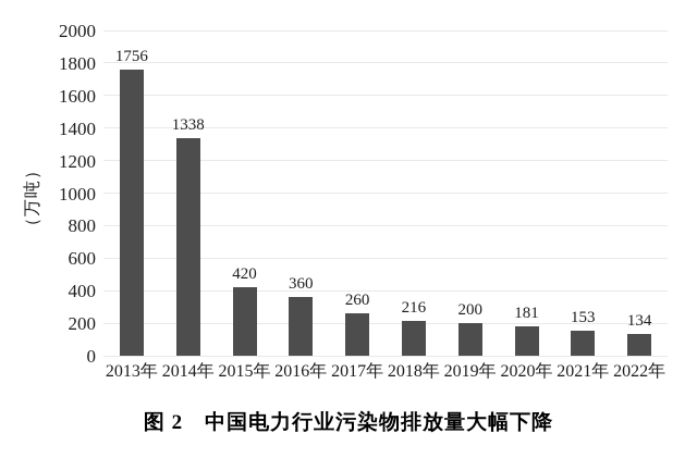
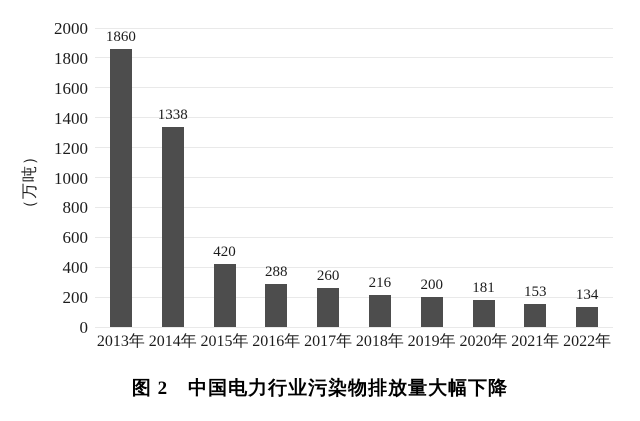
2013年: 1756 -> 1860
2016年: 360 -> 288
